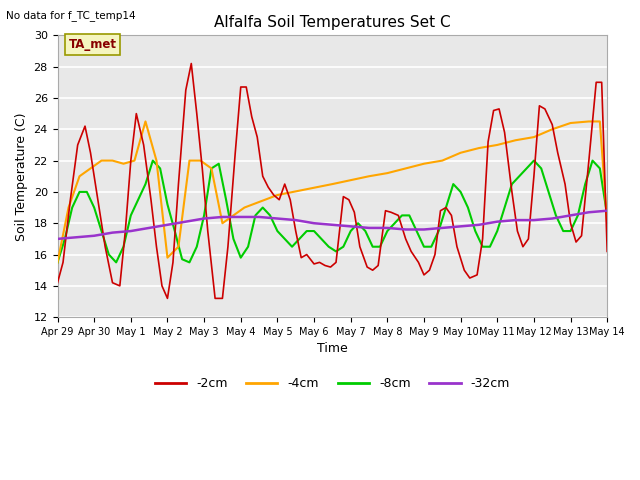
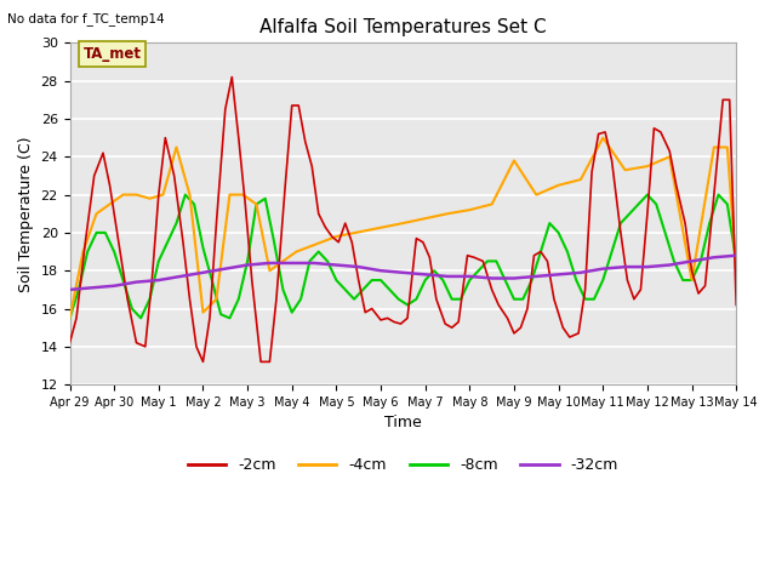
-4cm/May 9: 21.8 -> 23.8
-4cm/May 11: 23.0 -> 25.0
-4cm/May 13: 24.4 -> 17.5
